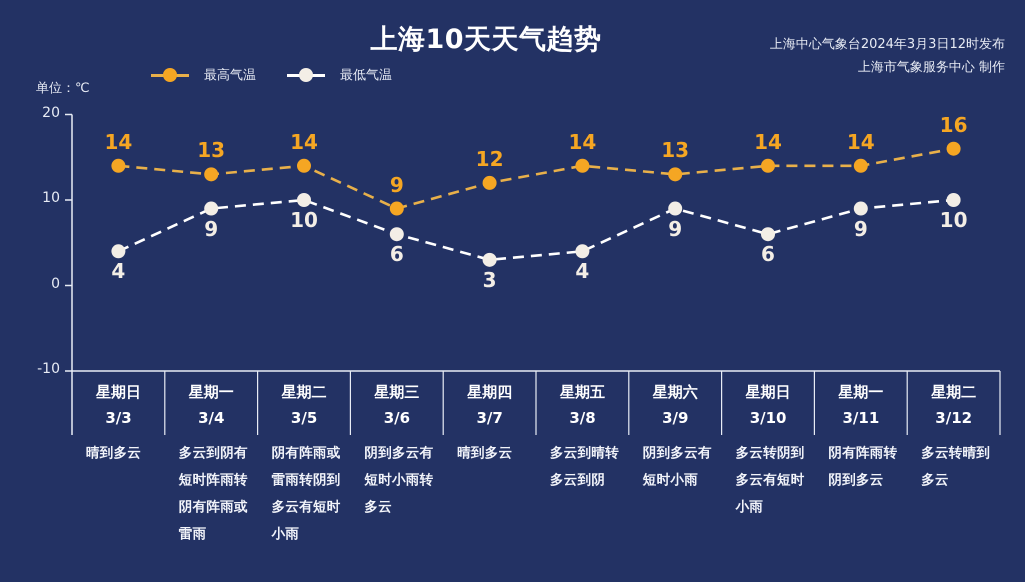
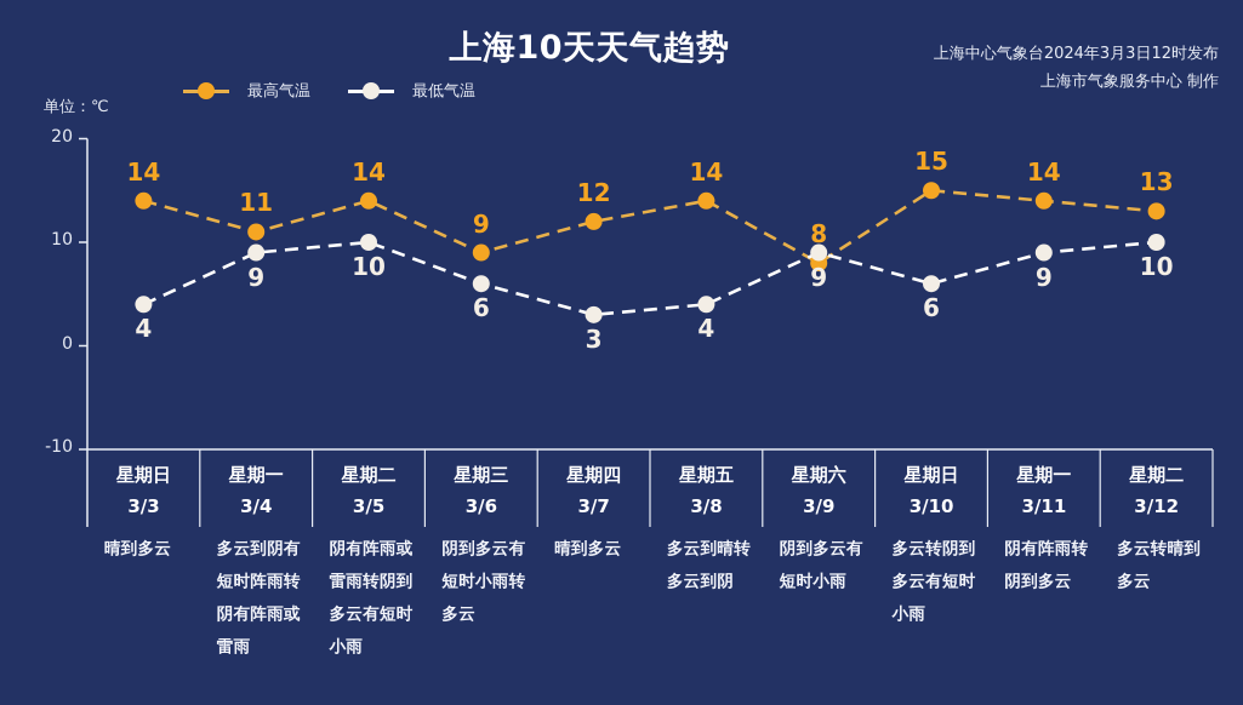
最高气温/3/4: 13 -> 11
最高气温/3/9: 13 -> 8
最高气温/3/10: 14 -> 15
最高气温/3/12: 16 -> 13
